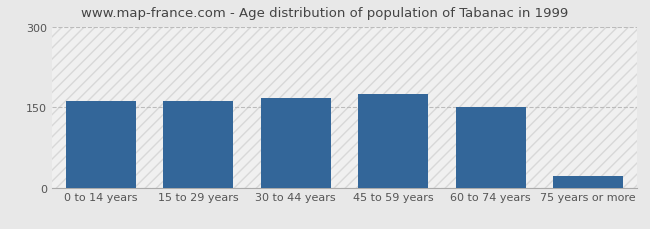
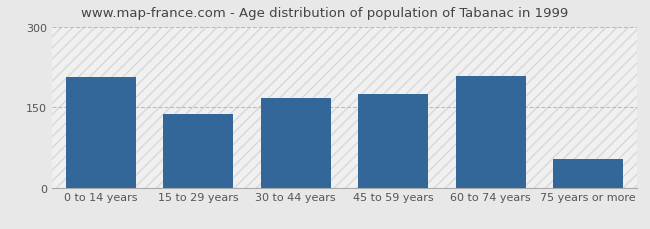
0 to 14 years: 162 -> 206
15 to 29 years: 162 -> 138
60 to 74 years: 150 -> 208
75 years or more: 22 -> 54
